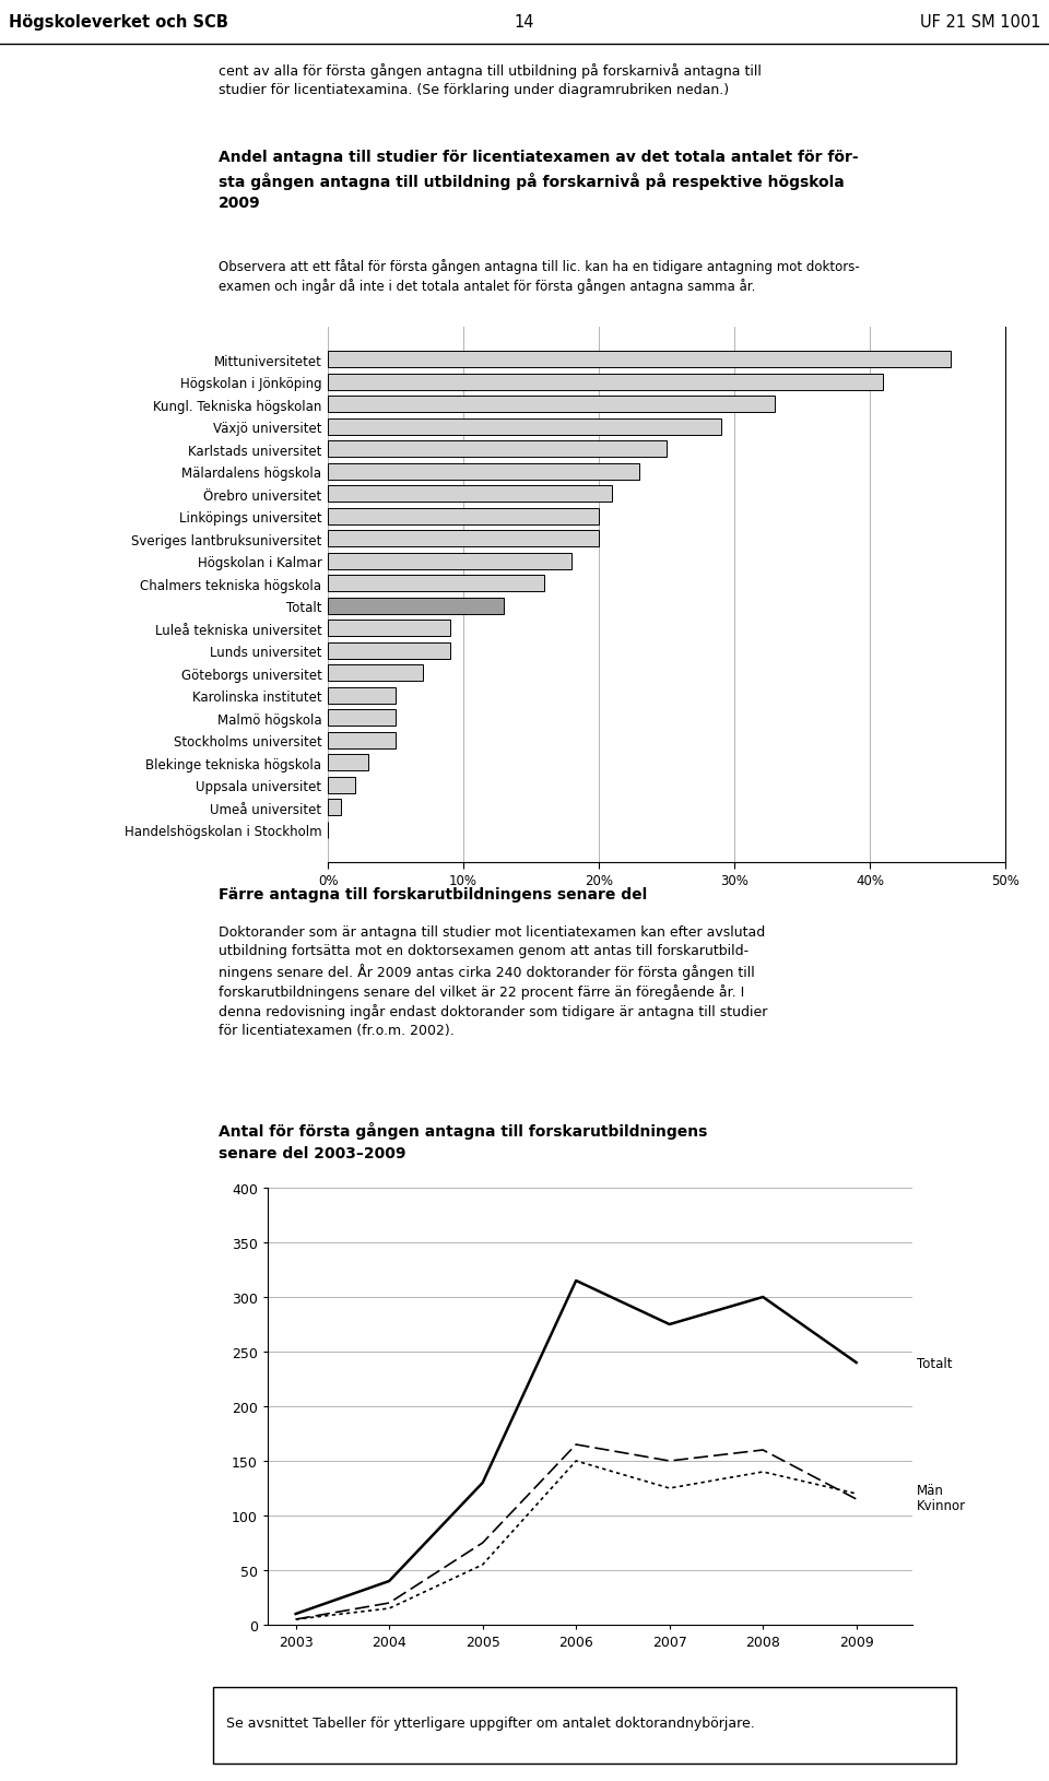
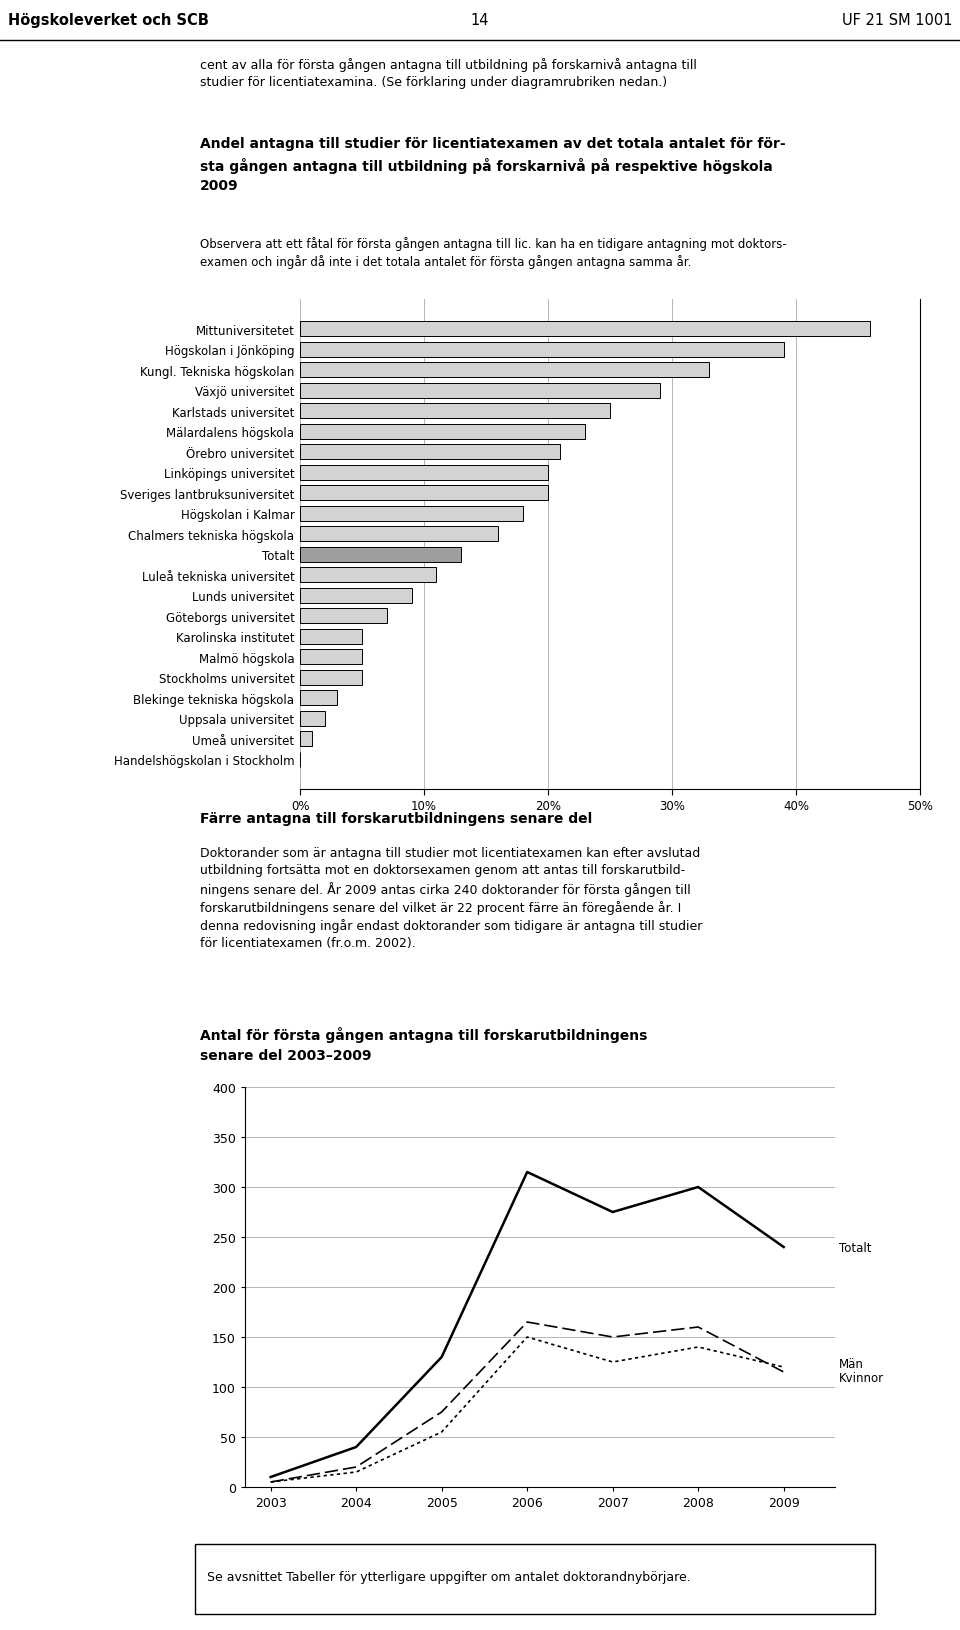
Högskolan i Jönköping: 41% -> 39%
Luleå tekniska universitet: 9% -> 11%
